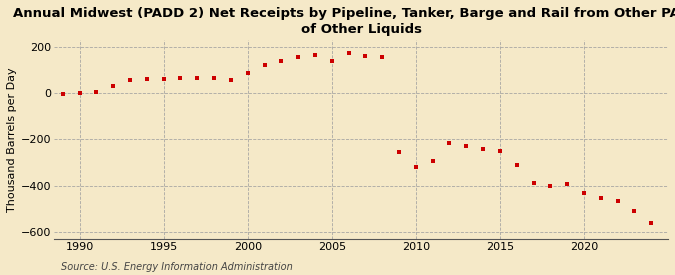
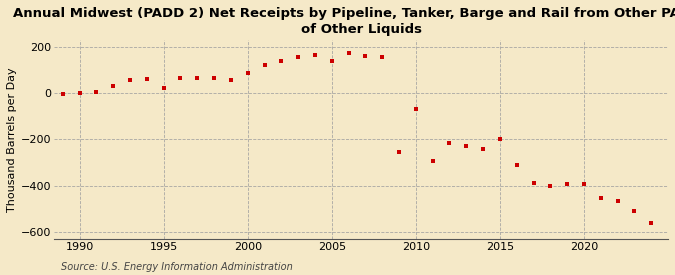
1995: 60 -> 20
2010: -320 -> -70
2015: -250 -> -200
2020: -430 -> -395
